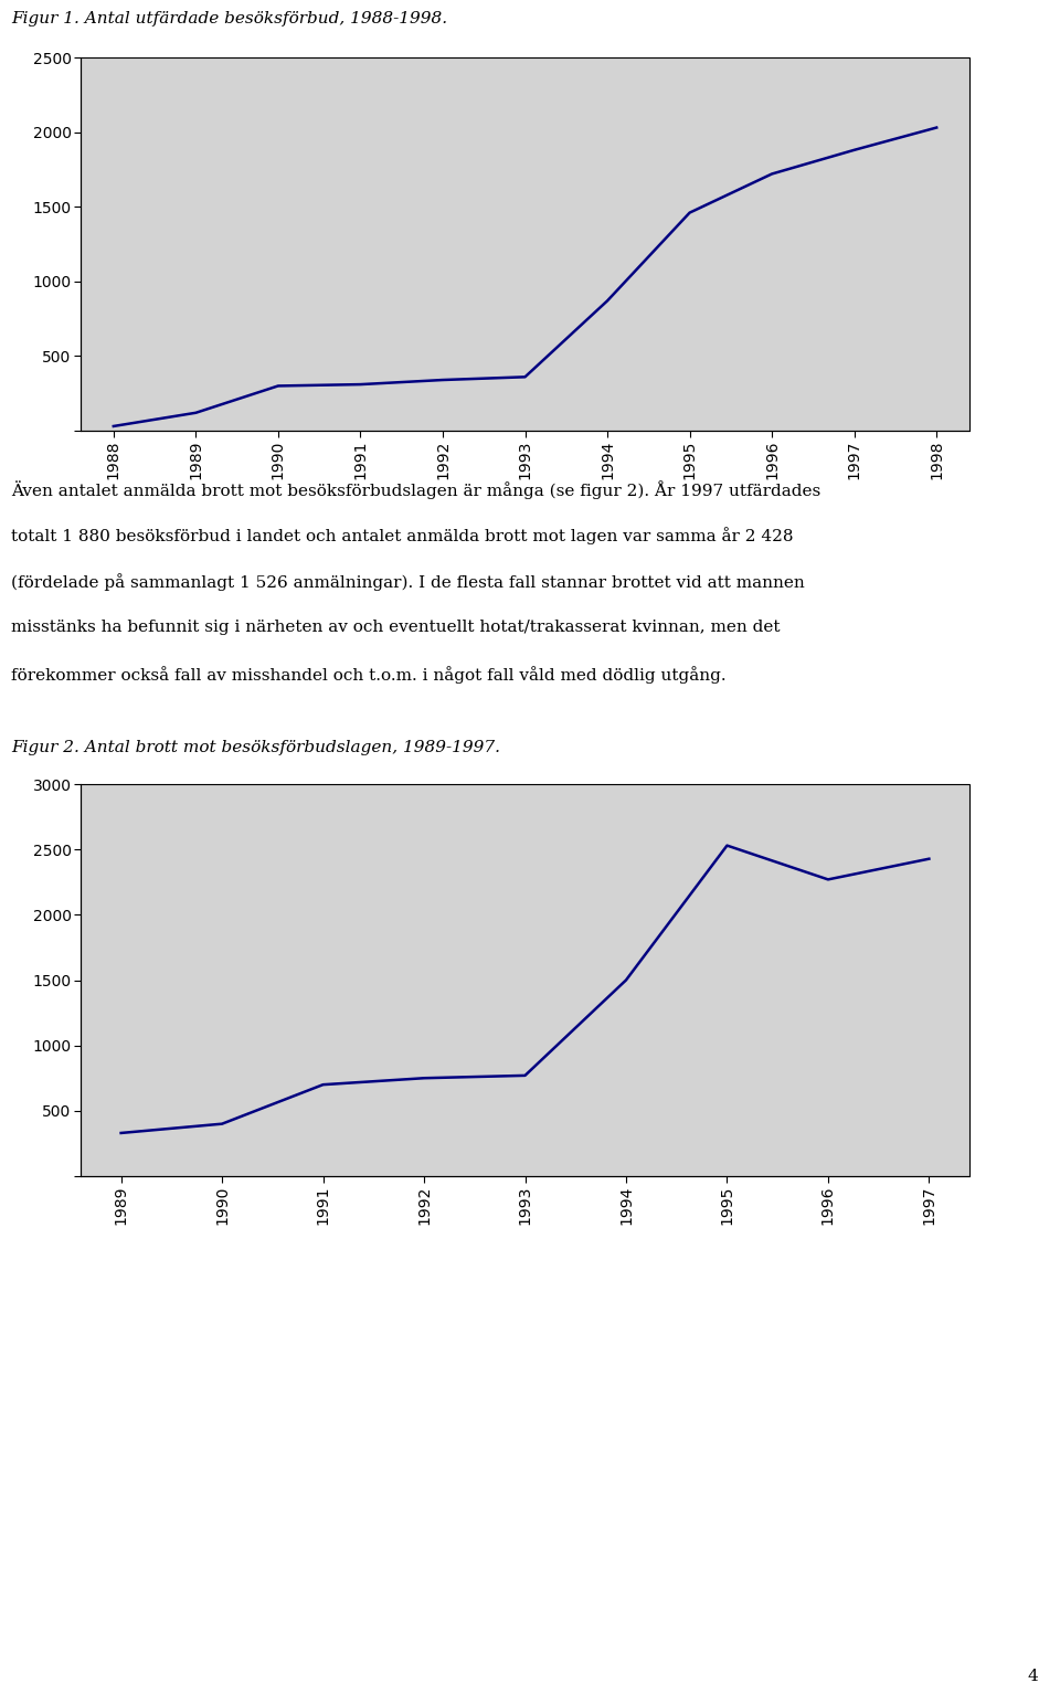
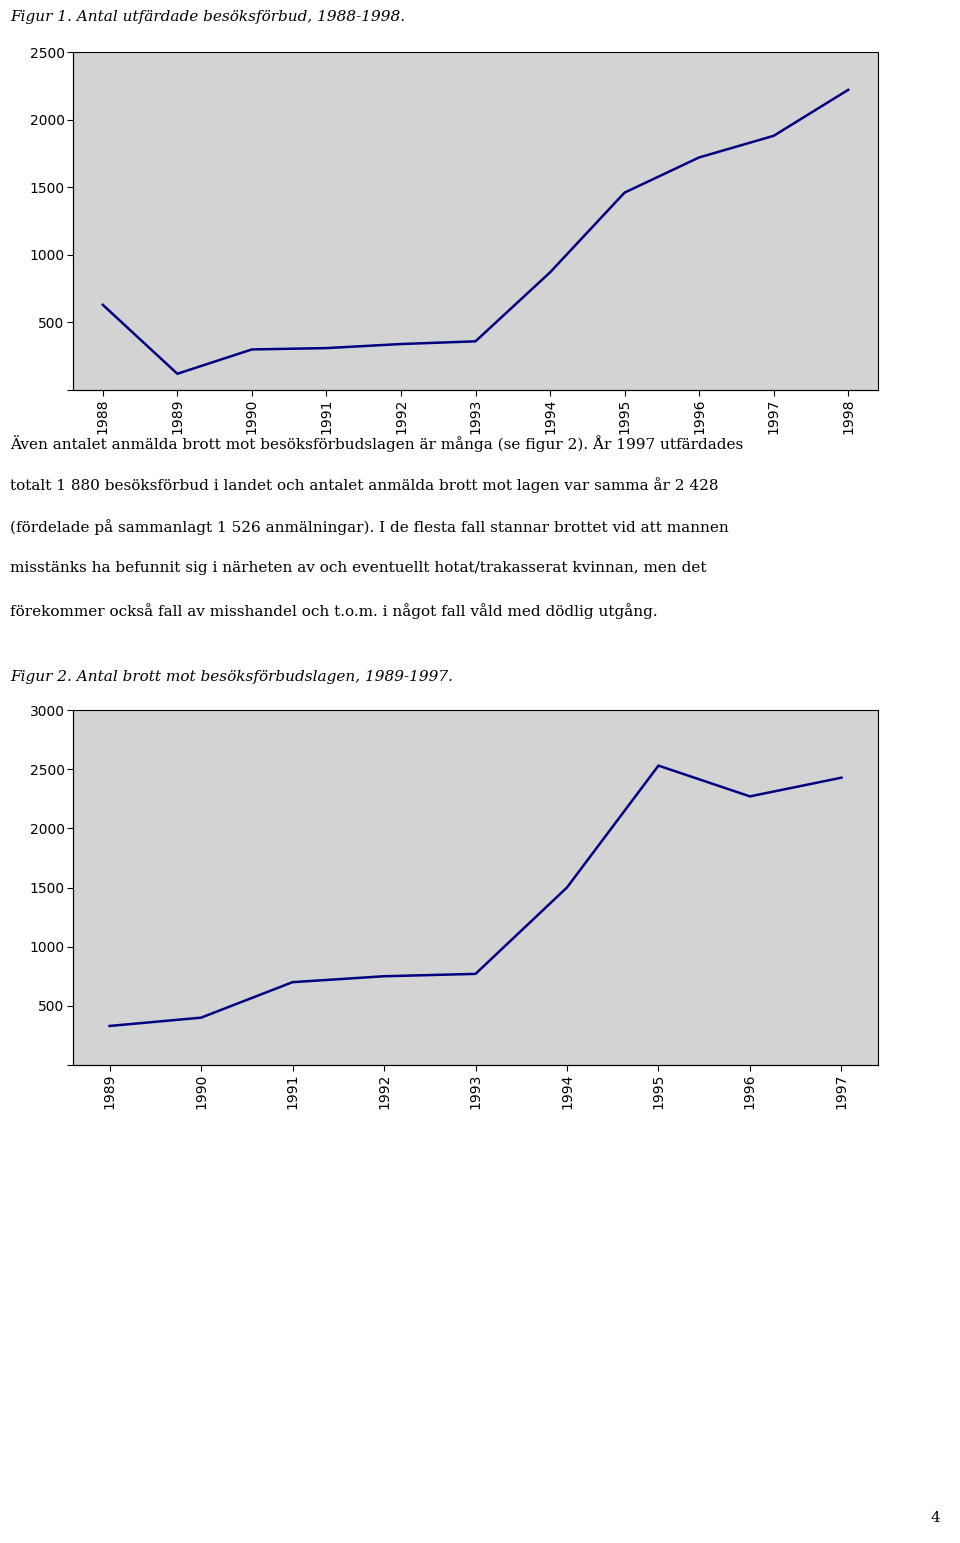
1988: 30 -> 630
1998: 2030 -> 2220
